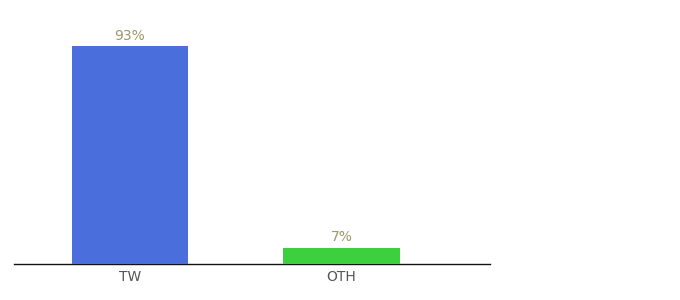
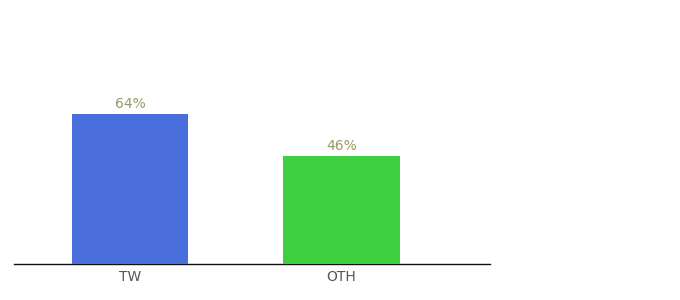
TW: 93% -> 64%
OTH: 7% -> 46%
